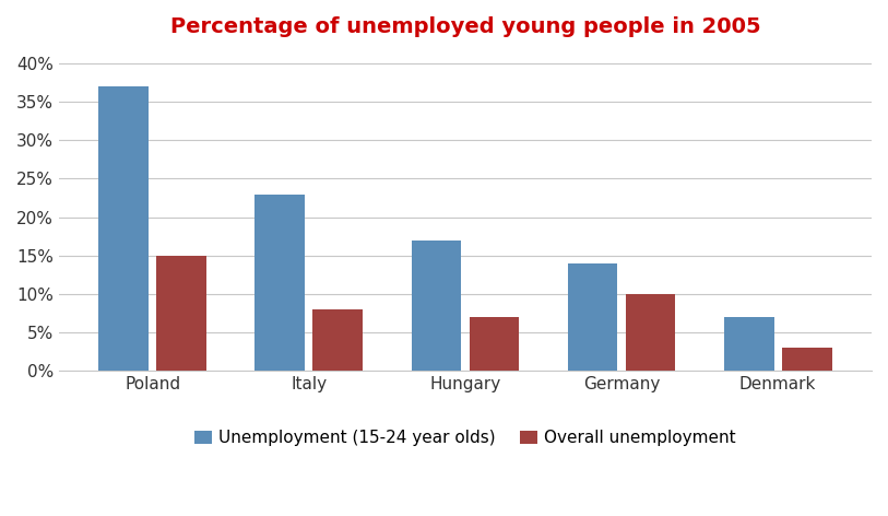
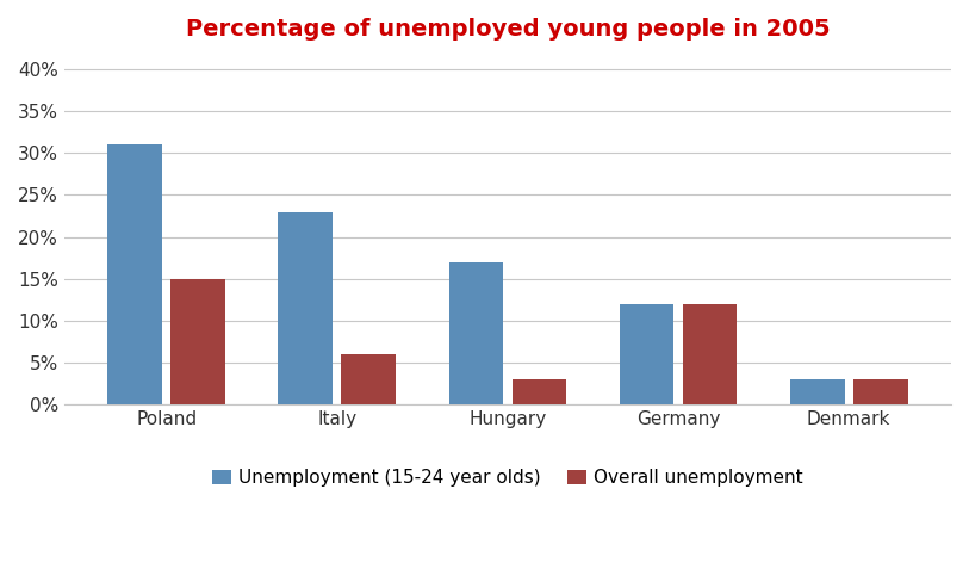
Unemployment (15-24 year olds)/Poland: 37% -> 31%
Overall unemployment/Italy: 8% -> 6%
Overall unemployment/Hungary: 7% -> 3%
Unemployment (15-24 year olds)/Germany: 14% -> 12%
Overall unemployment/Germany: 10% -> 12%
Unemployment (15-24 year olds)/Denmark: 7% -> 3%
